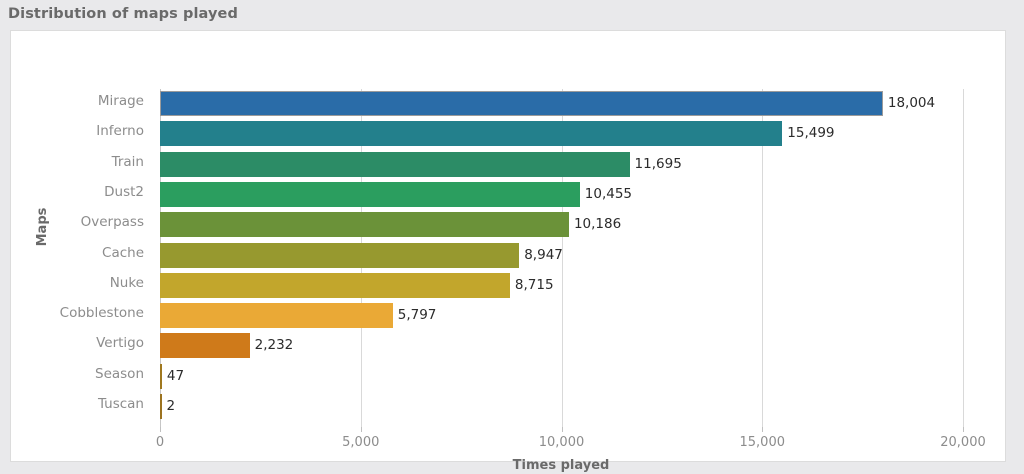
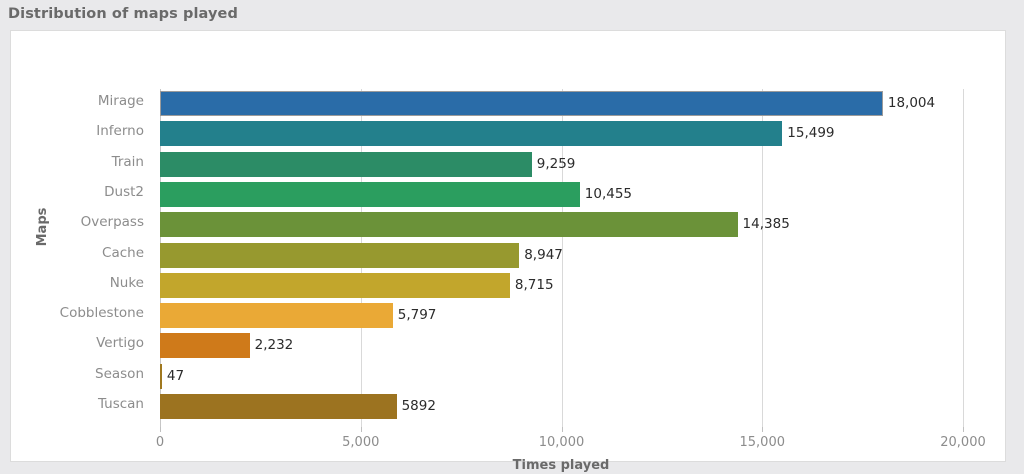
Train: 11,695 -> 9,259
Overpass: 10,186 -> 14,385
Tuscan: 2 -> 5892
